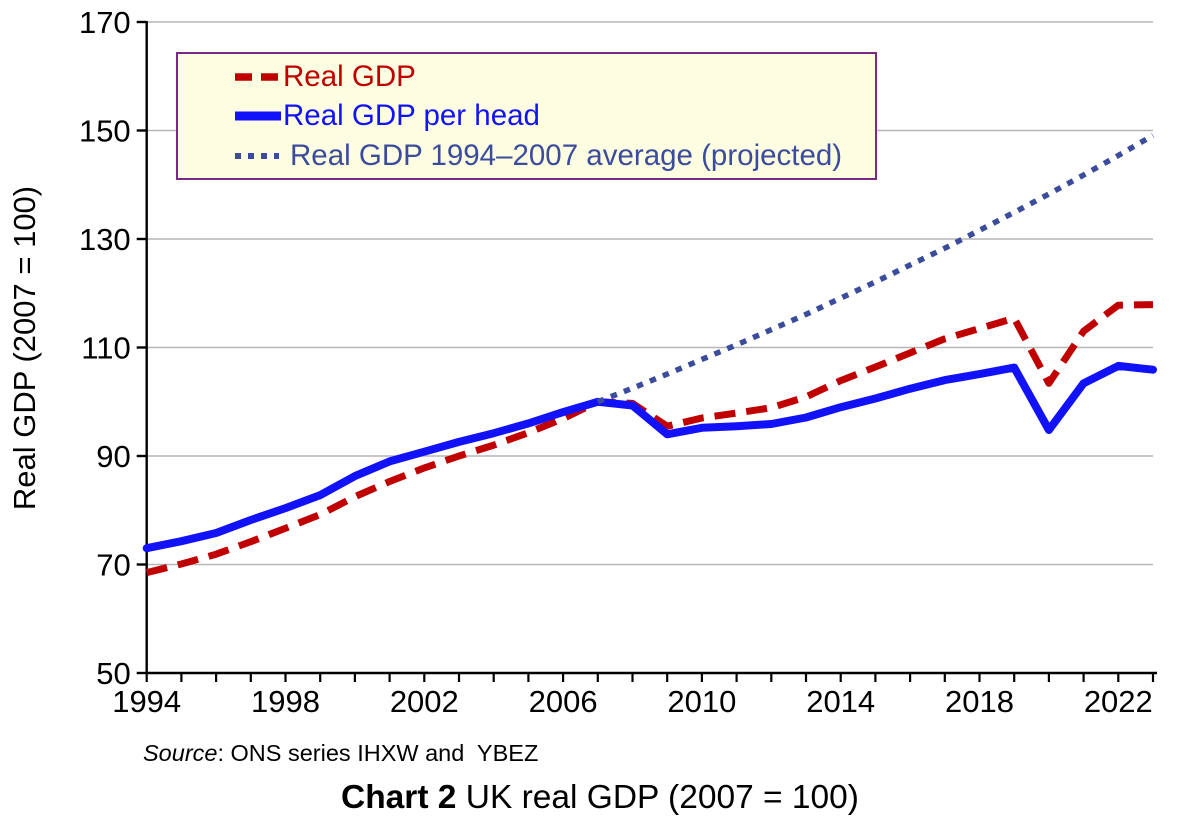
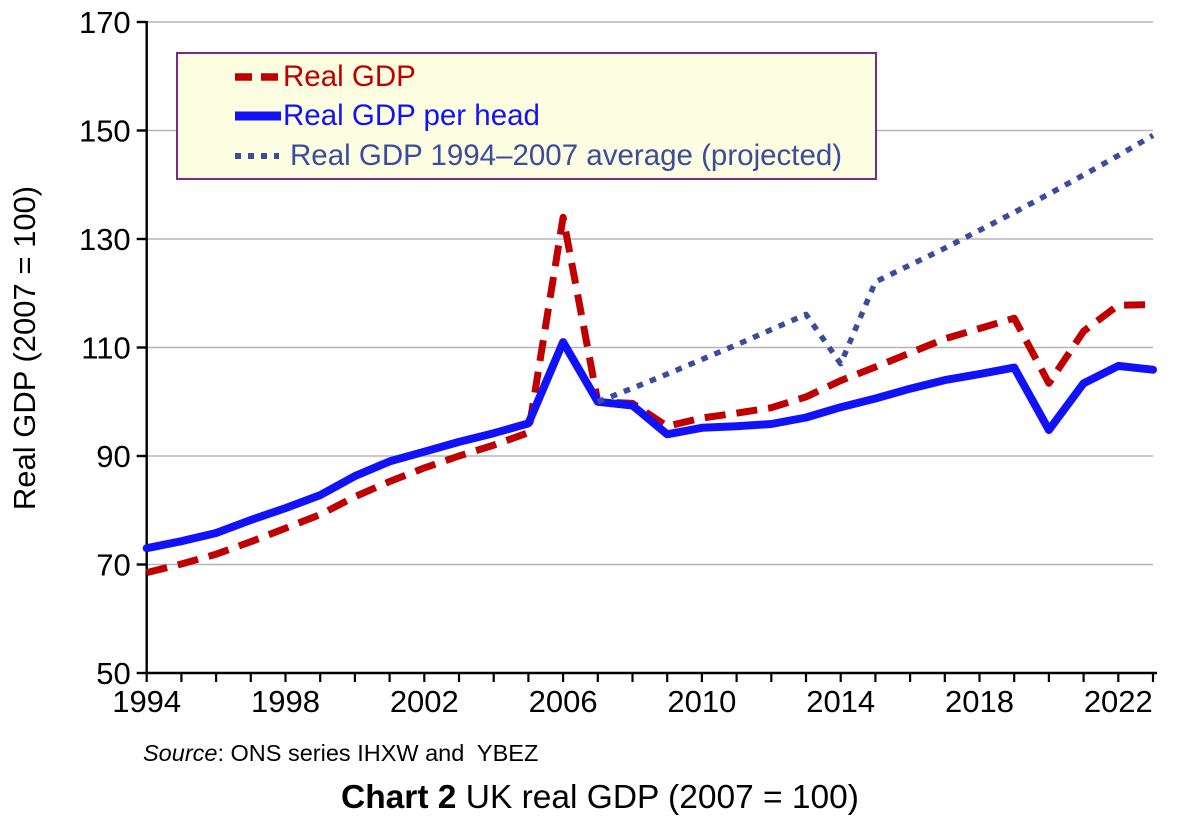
Real GDP/2006: 97 -> 134
Real GDP per head/2006: 98 -> 111
Real GDP 1994–2007 average (projected)/2014: 119 -> 107
